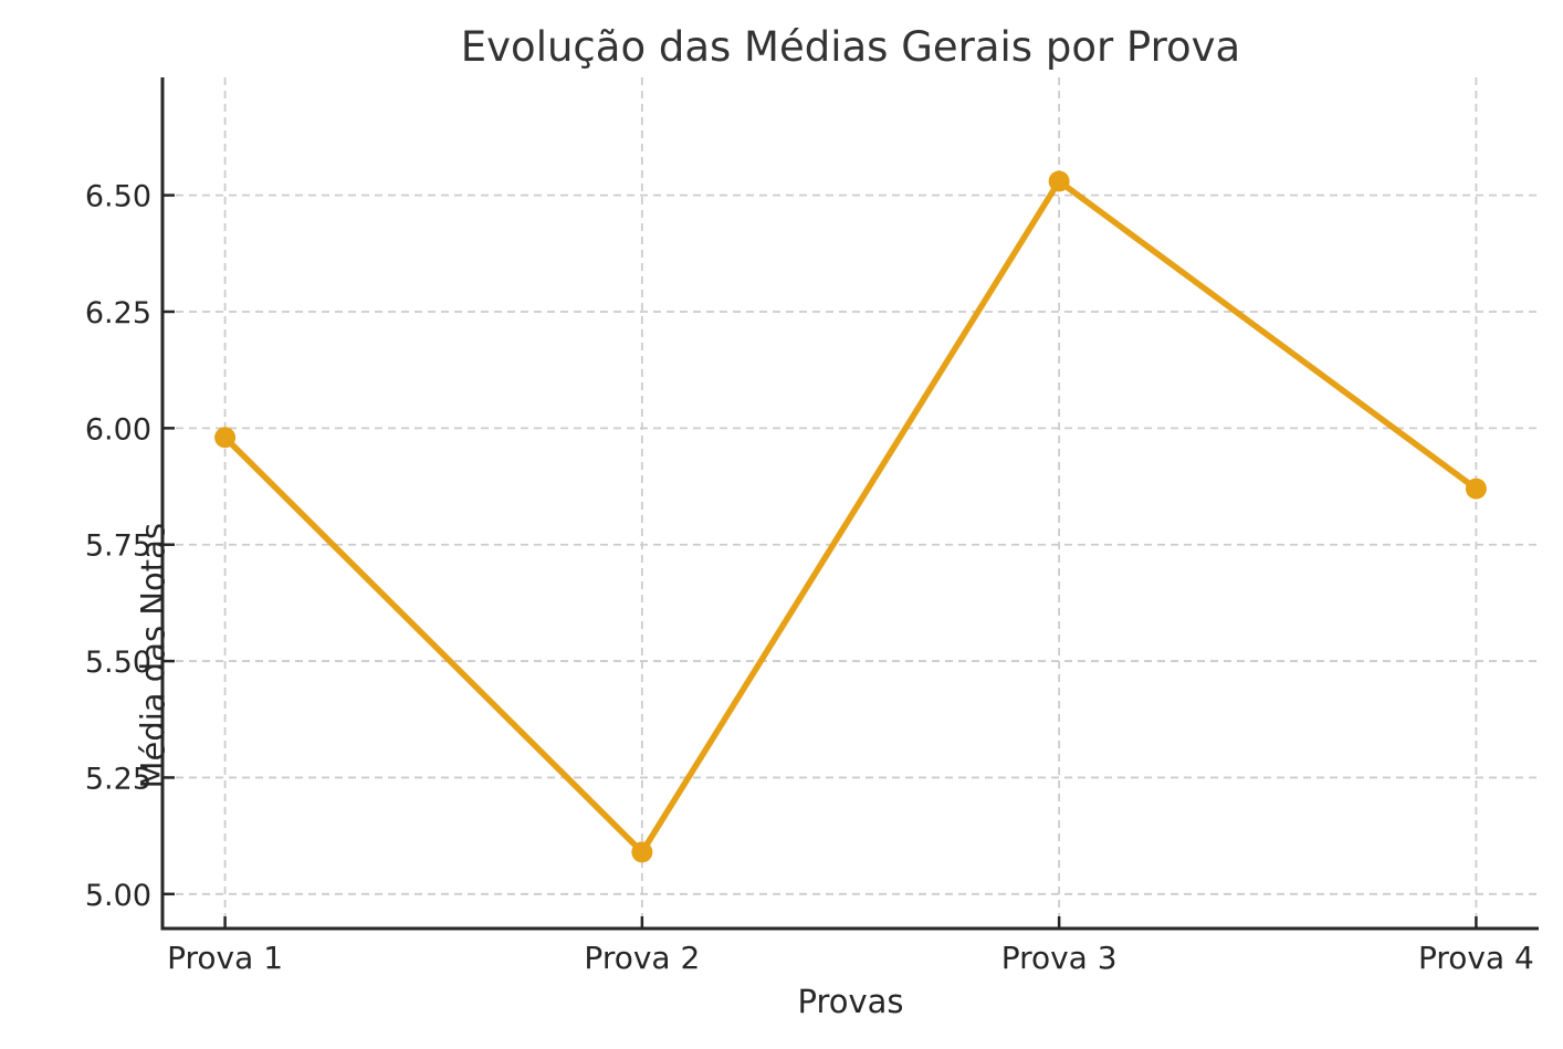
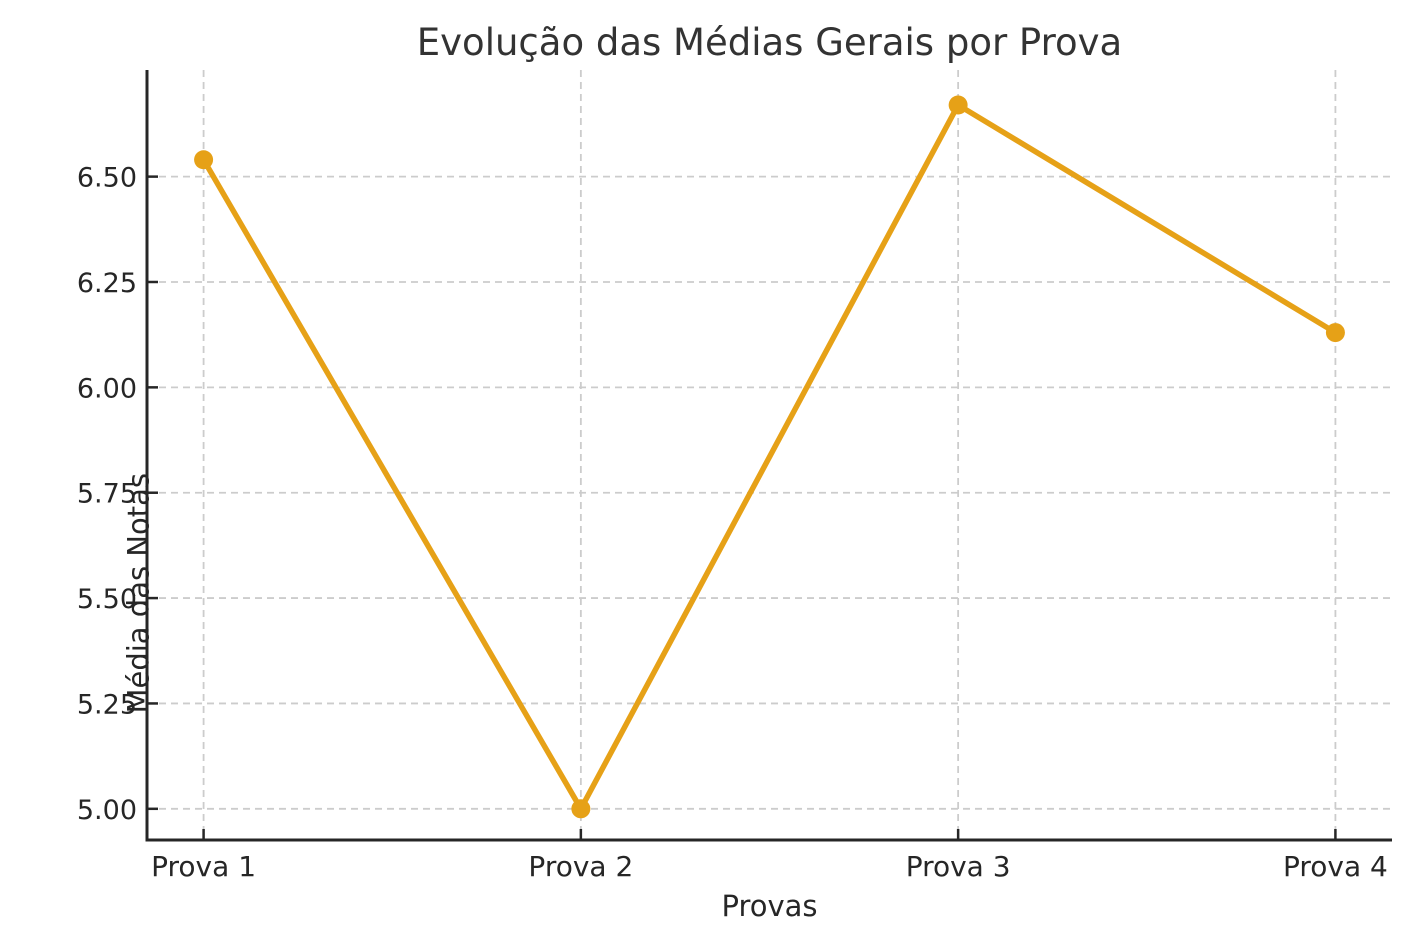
Prova 1: 5.98 -> 6.54
Prova 2: 5.09 -> 5.00
Prova 3: 6.53 -> 6.67
Prova 4: 5.87 -> 6.13
